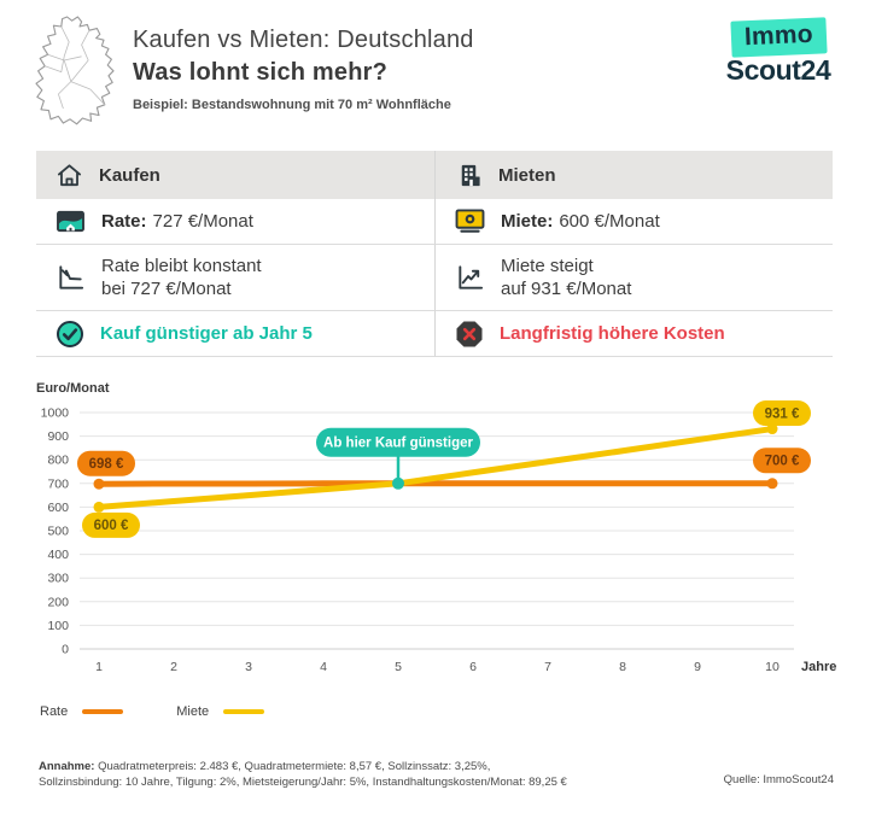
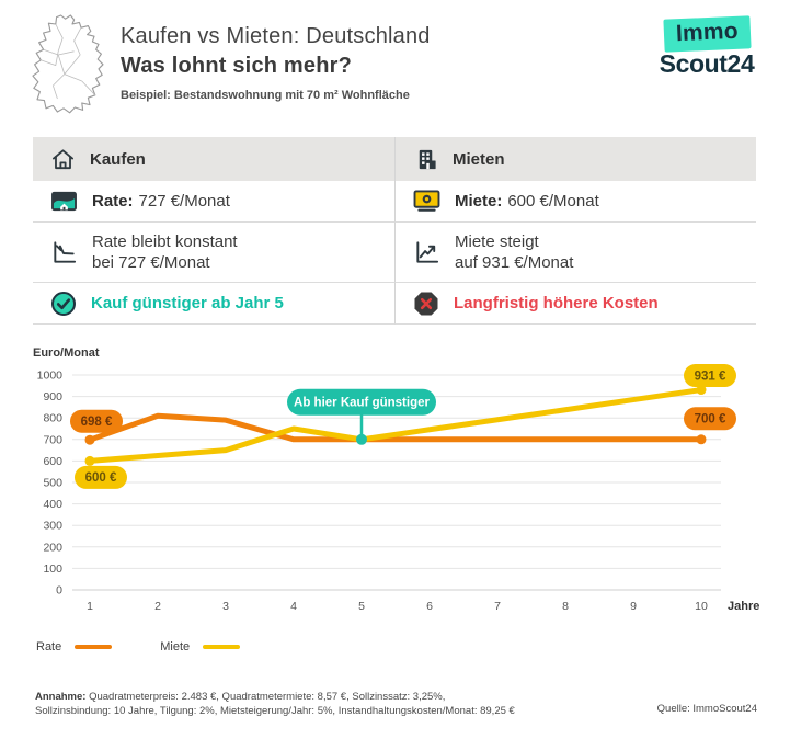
Rate/2: 700 -> 810
Rate/3: 700 -> 790
Miete/4: 680 -> 750
